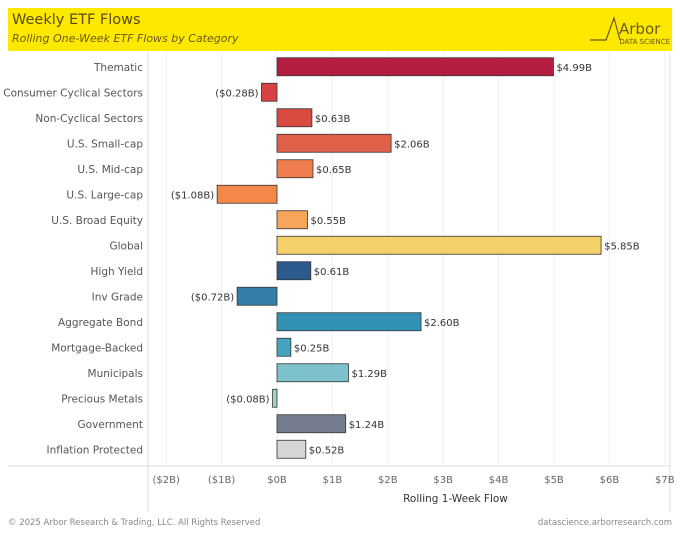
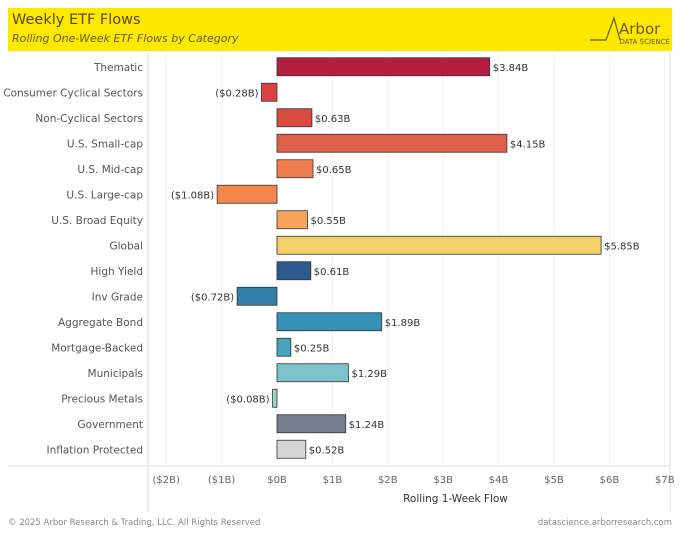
Thematic: $4.99B -> $3.84B
U.S. Small-cap: $2.06B -> $4.15B
Aggregate Bond: $2.60B -> $1.89B
